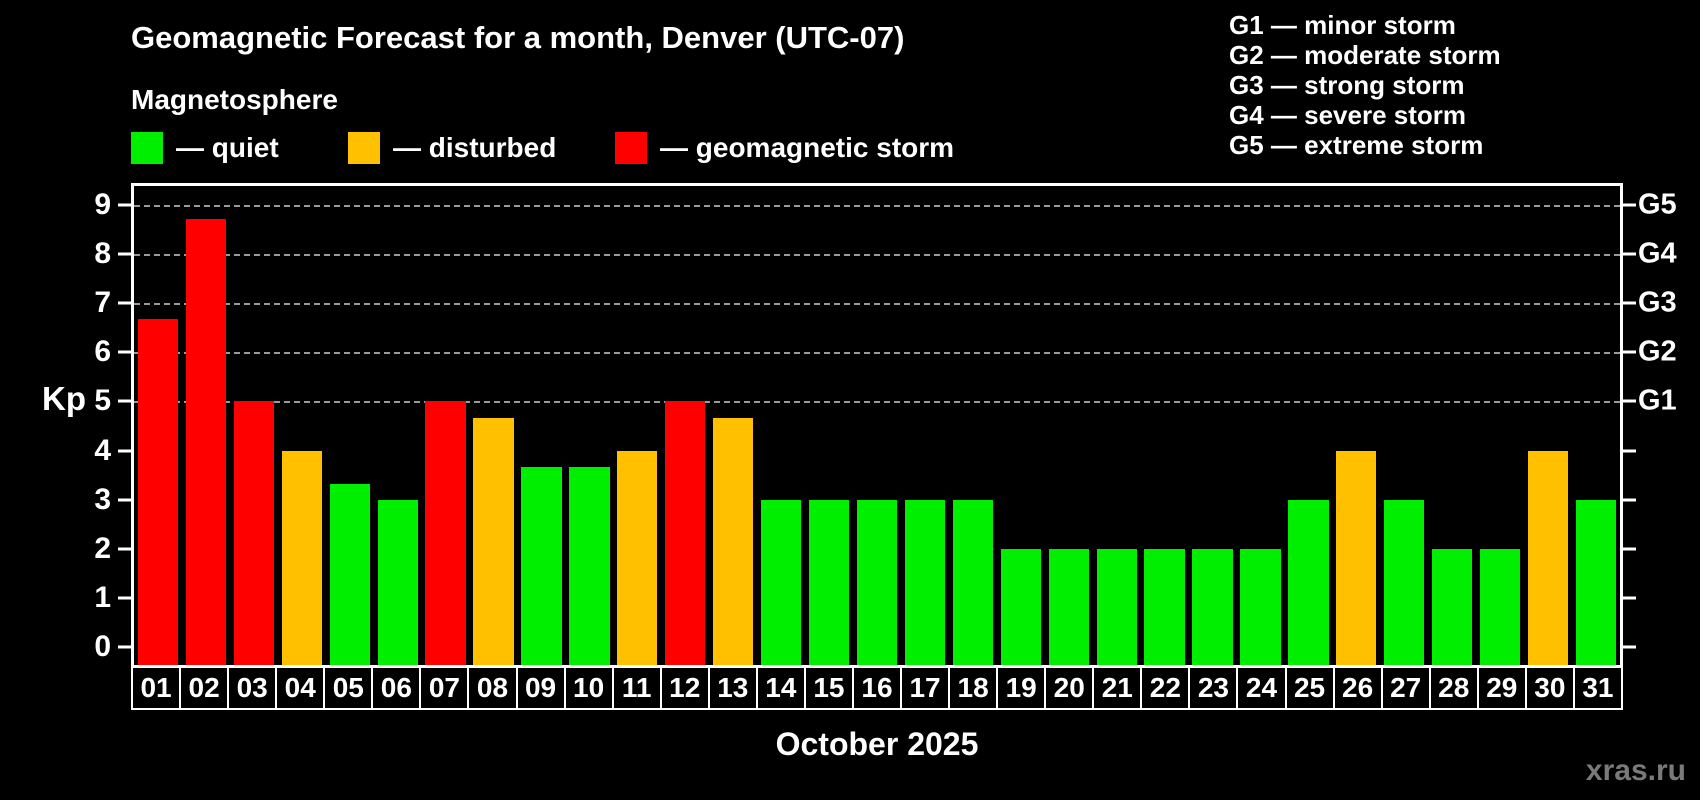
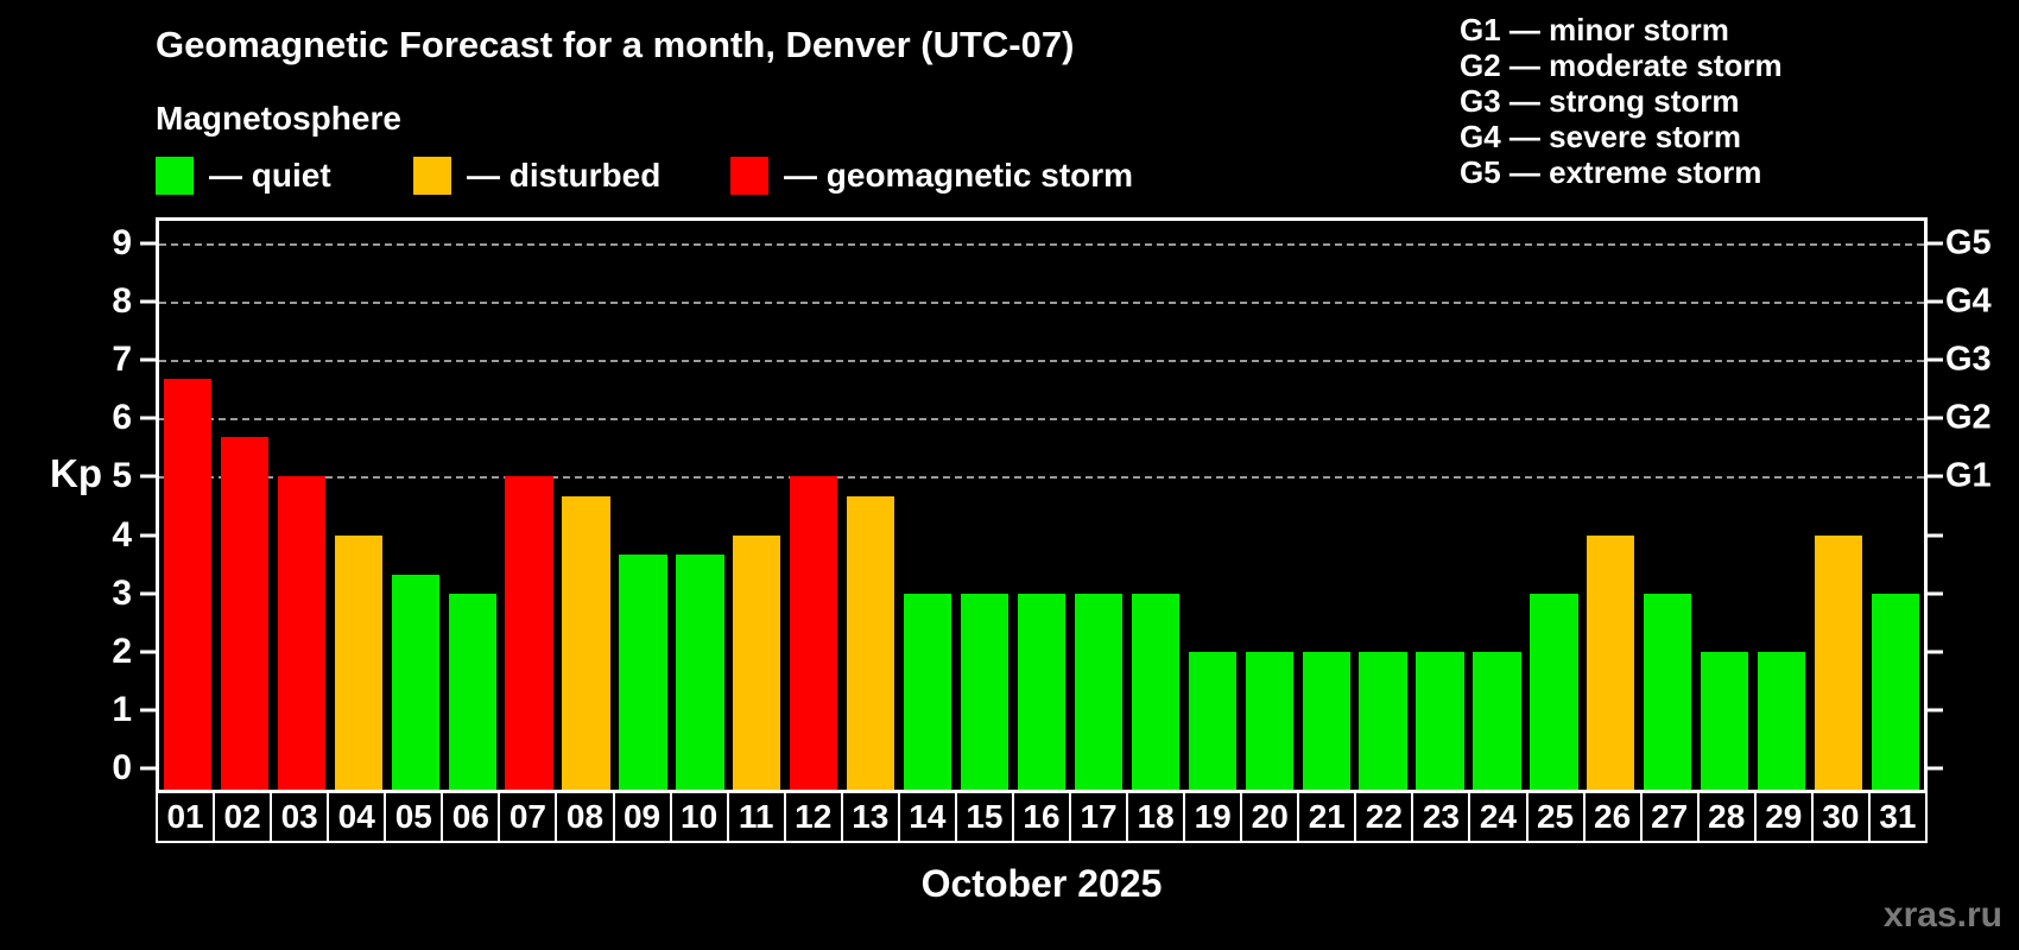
02: 8.7 -> 5.7
